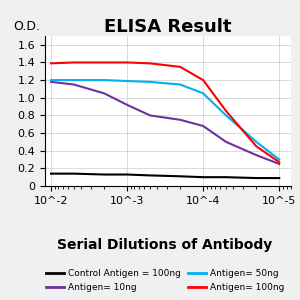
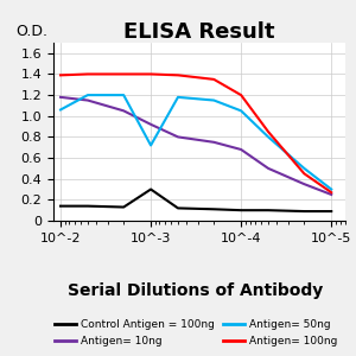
Antigen= 50ng/10^-2: 1.20 -> 1.06
Control Antigen = 100ng/10^-3: 0.13 -> 0.30
Antigen= 50ng/10^-3: 1.19 -> 0.72
